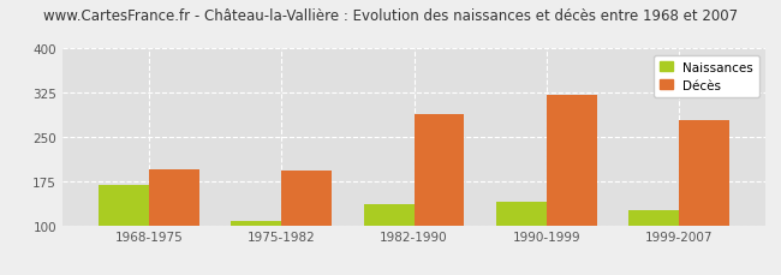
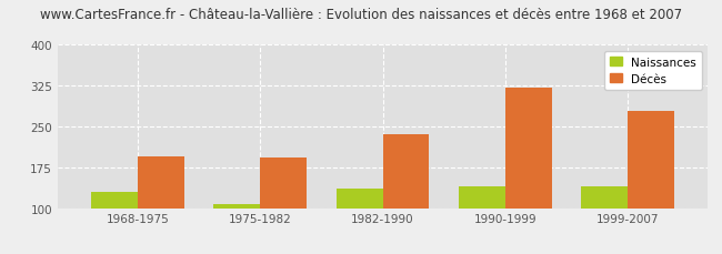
Naissances/1968-1975: 168 -> 130
Décès/1982-1990: 288 -> 235
Naissances/1999-2007: 125 -> 140
